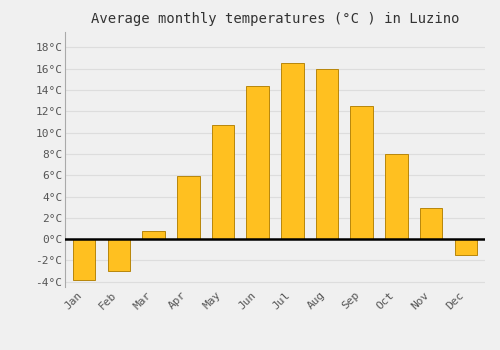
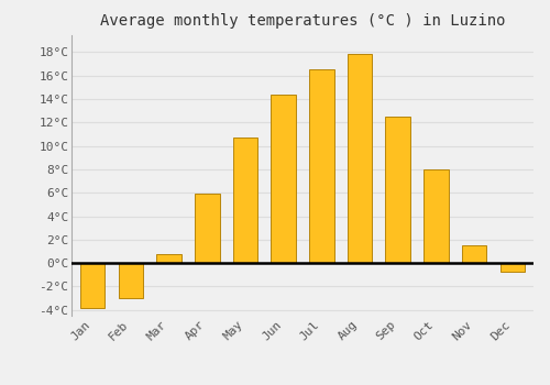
Aug: 16.0°C -> 17.9°C
Nov: 2.9°C -> 1.5°C
Dec: -1.5°C -> -0.7°C
